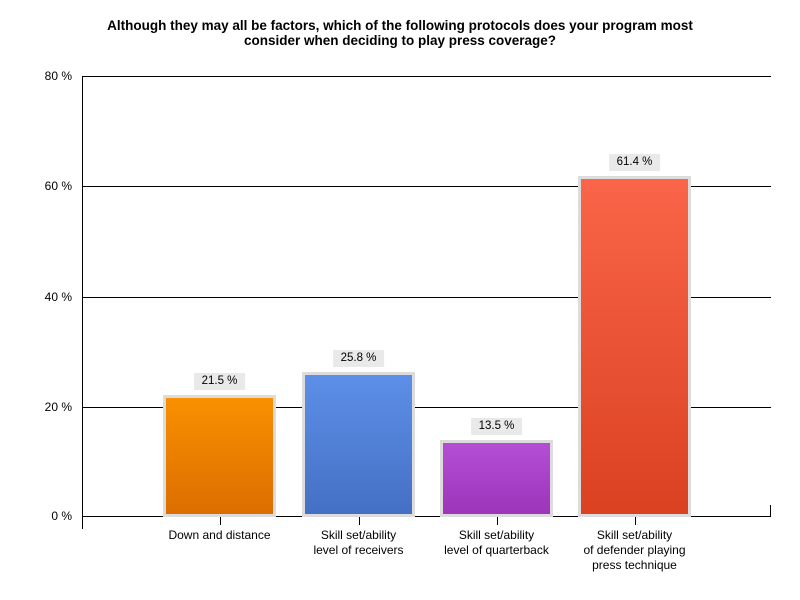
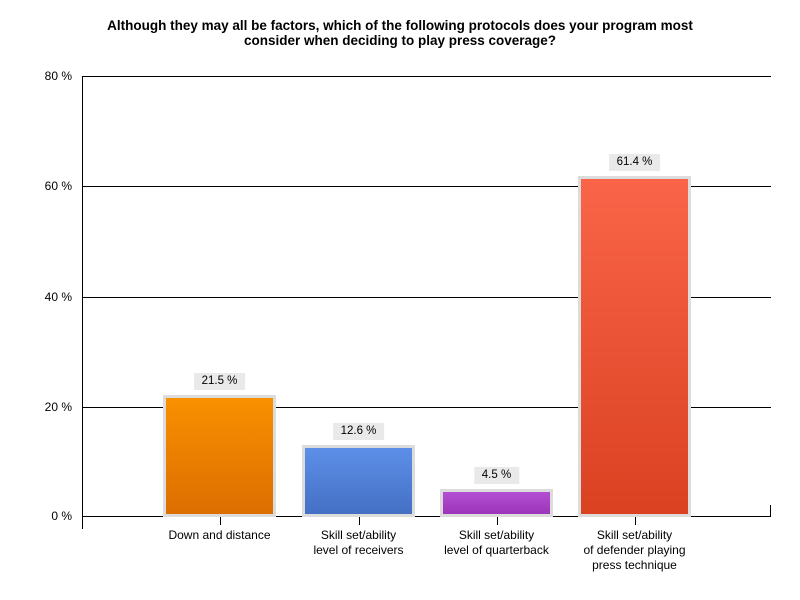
Skill set/ability level of receivers: 25.8 -> 12.6
Skill set/ability level of quarterback: 13.5 -> 4.5
